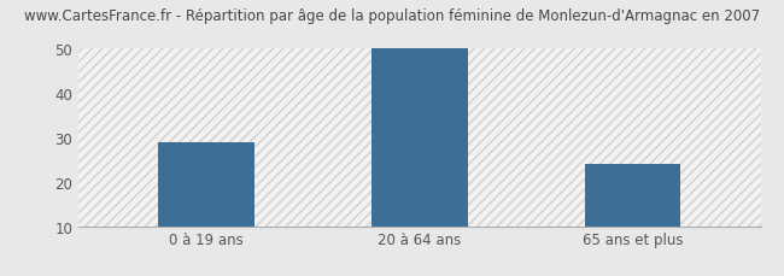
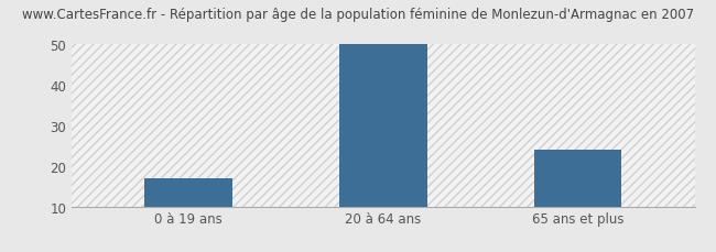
0 à 19 ans: 29 -> 17
